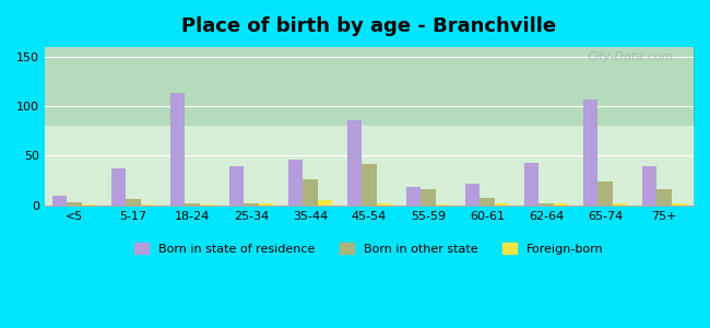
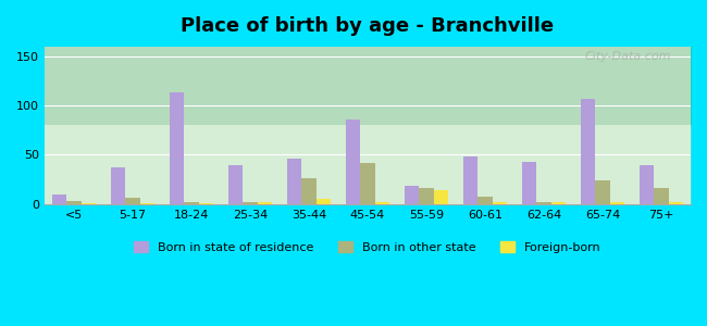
Foreign-born/55-59: 1 -> 14
Born in state of residence/60-61: 22 -> 48
